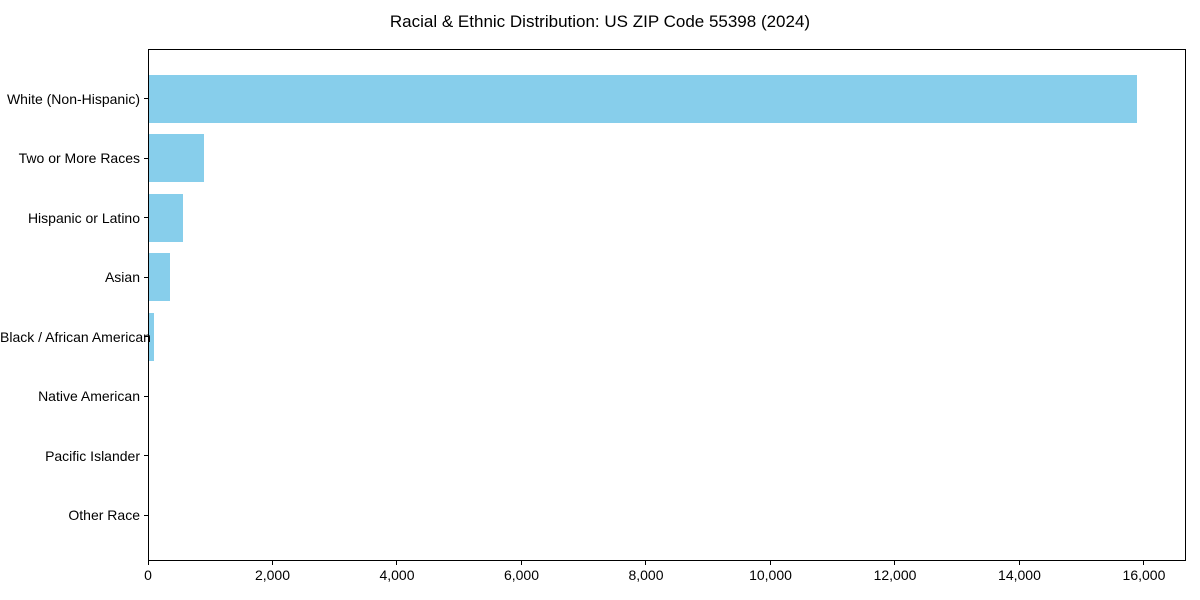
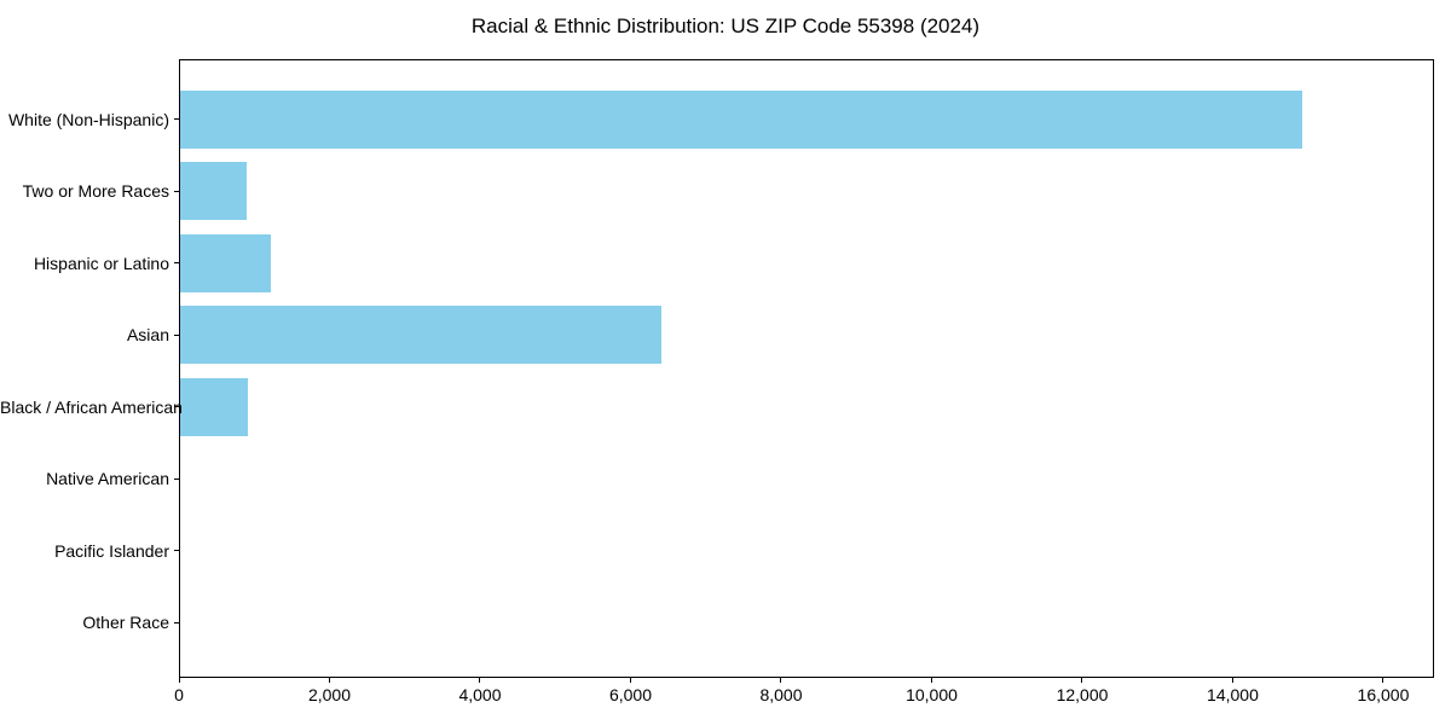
White (Non-Hispanic): 15900 -> 14900
Hispanic or Latino: 500 -> 1200
Asian: 300 -> 6400
Black / African American: 100 -> 900
